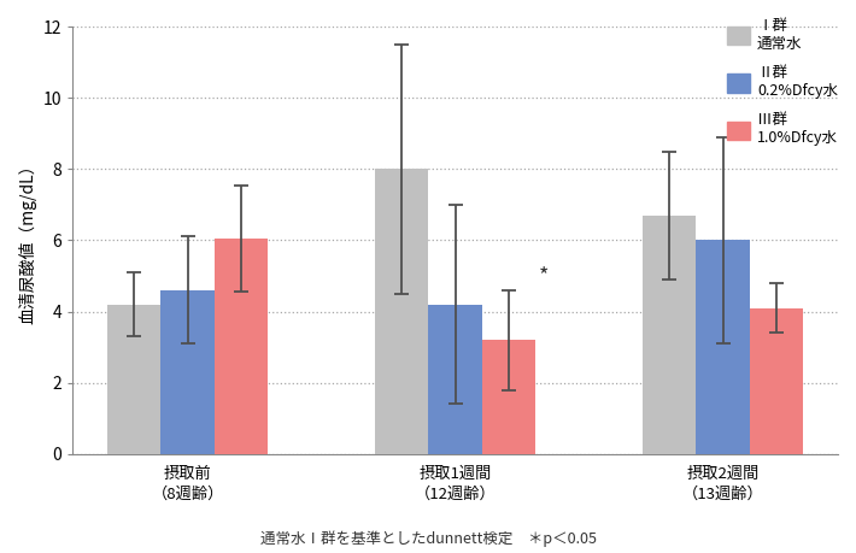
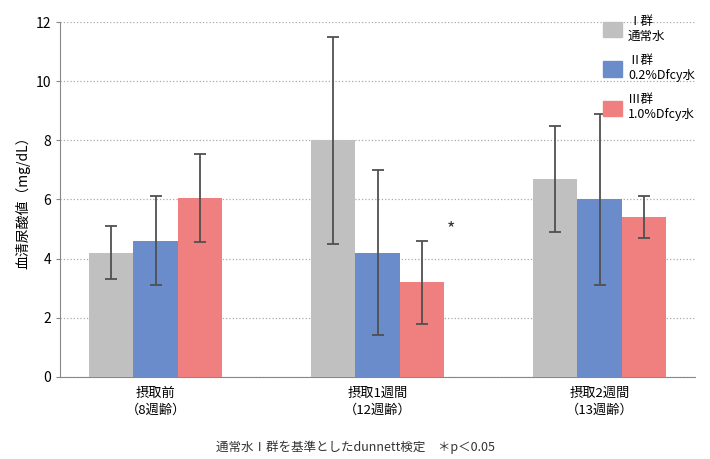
Ⅲ群 1.0%Dfcy水/摂取2週間 （13週齢）: 4.10 -> 5.40
